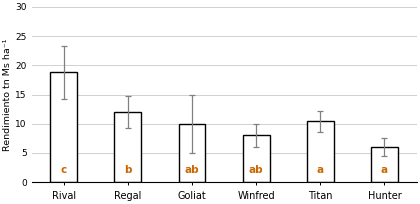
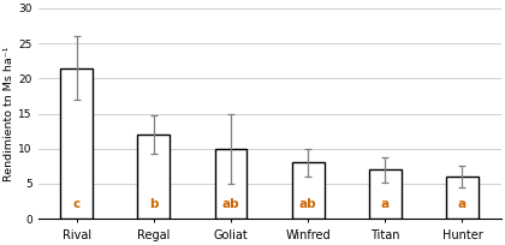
Rival: 18.8 -> 21.5
Titan: 10.4 -> 7.0
